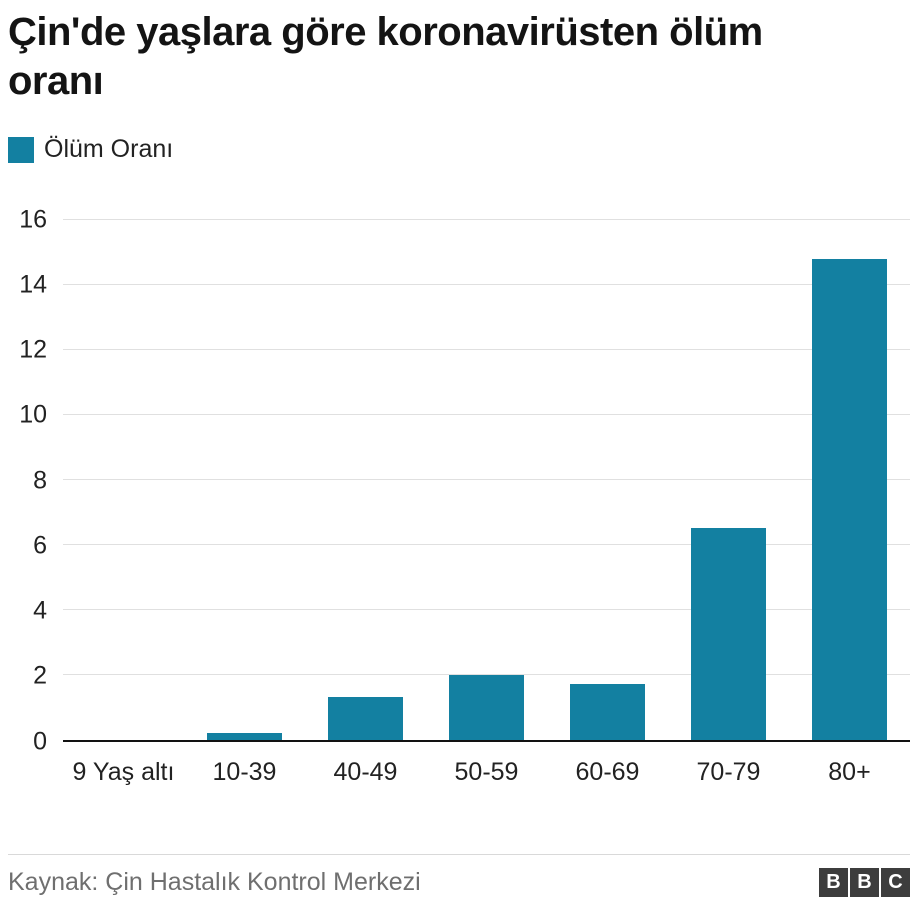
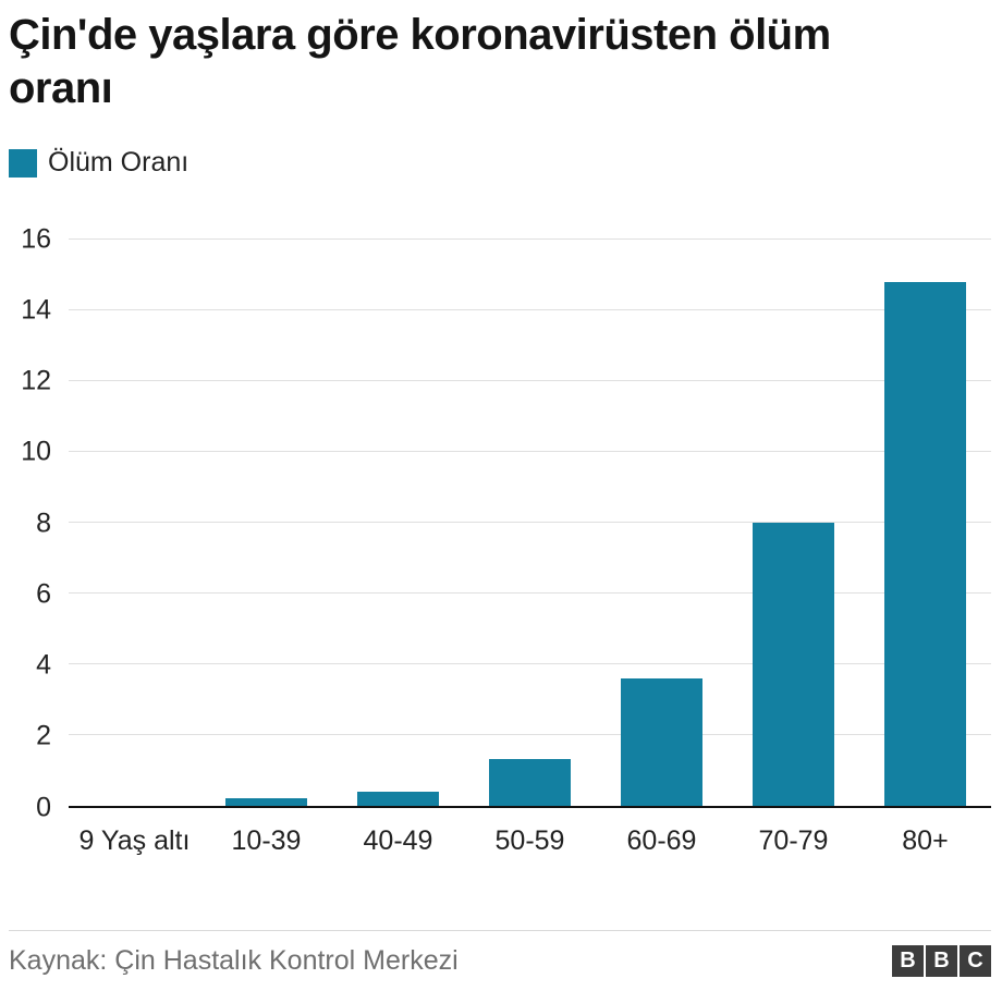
40-49: 1.3 -> 0.4
50-59: 2.0 -> 1.3
60-69: 1.7 -> 3.6
70-79: 6.5 -> 8.0
